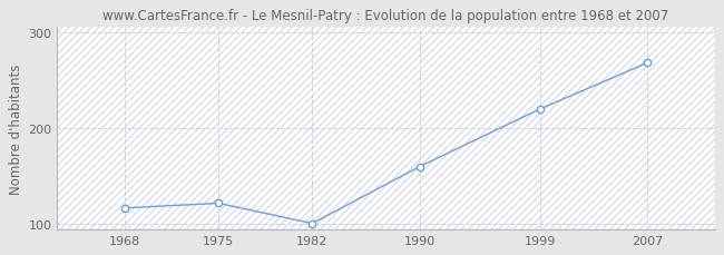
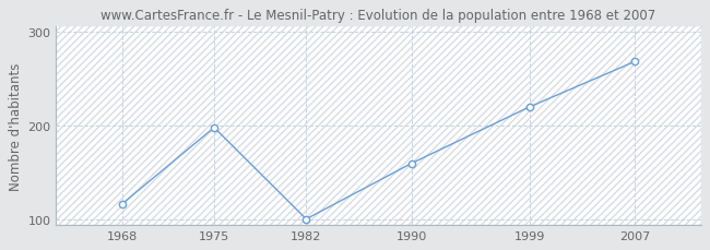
1975: 122 -> 198
